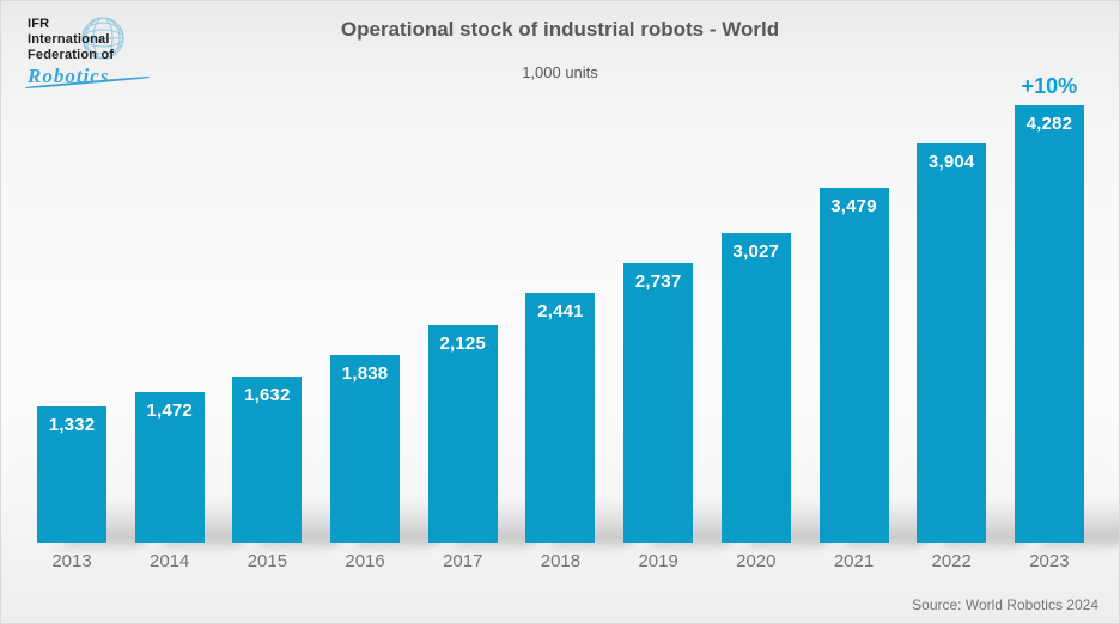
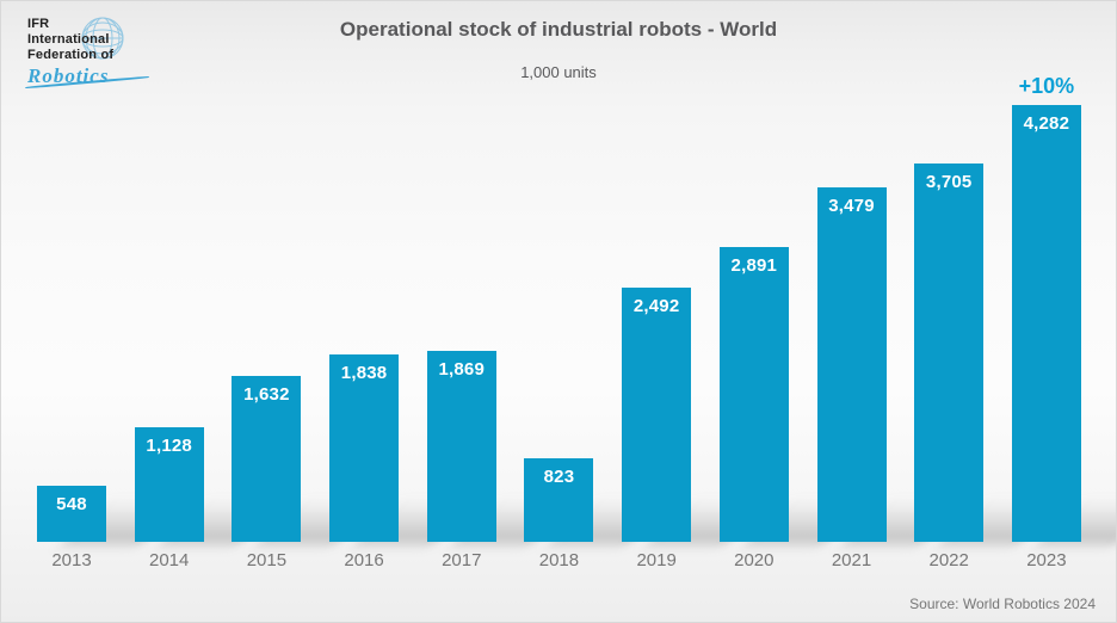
2013: 1,332 -> 548
2014: 1,472 -> 1,128
2017: 2,125 -> 1,869
2018: 2,441 -> 823
2019: 2,737 -> 2,492
2020: 3,027 -> 2,891
2022: 3,904 -> 3,705
